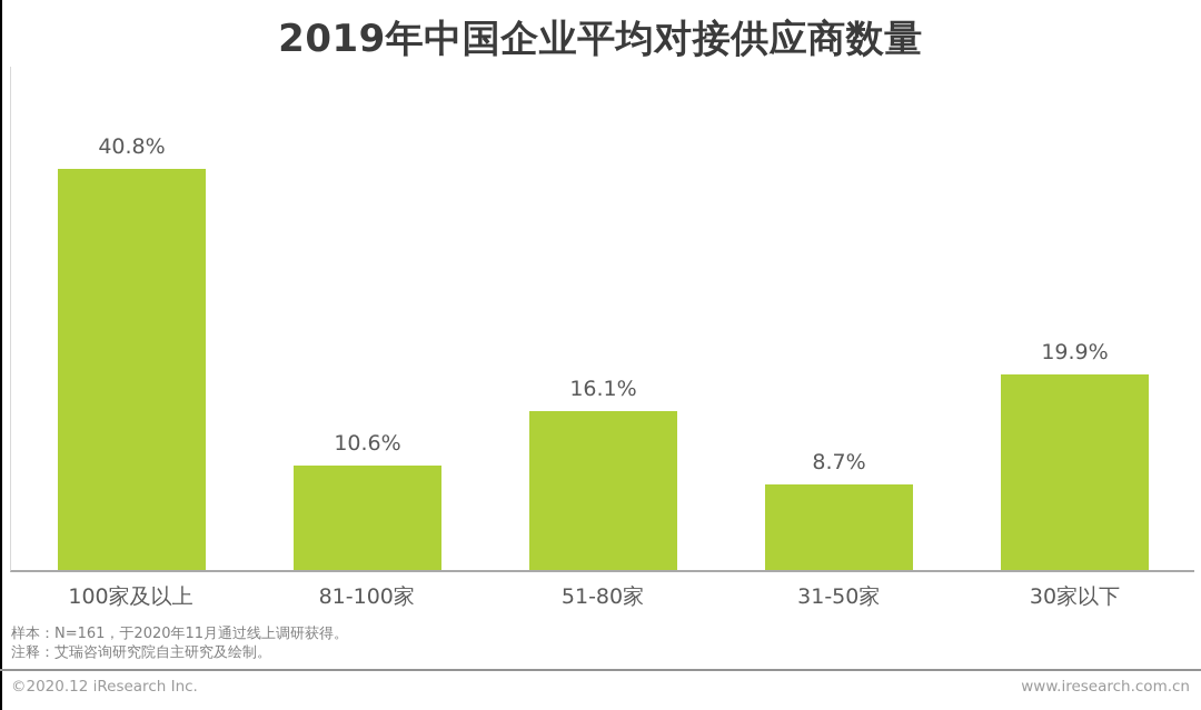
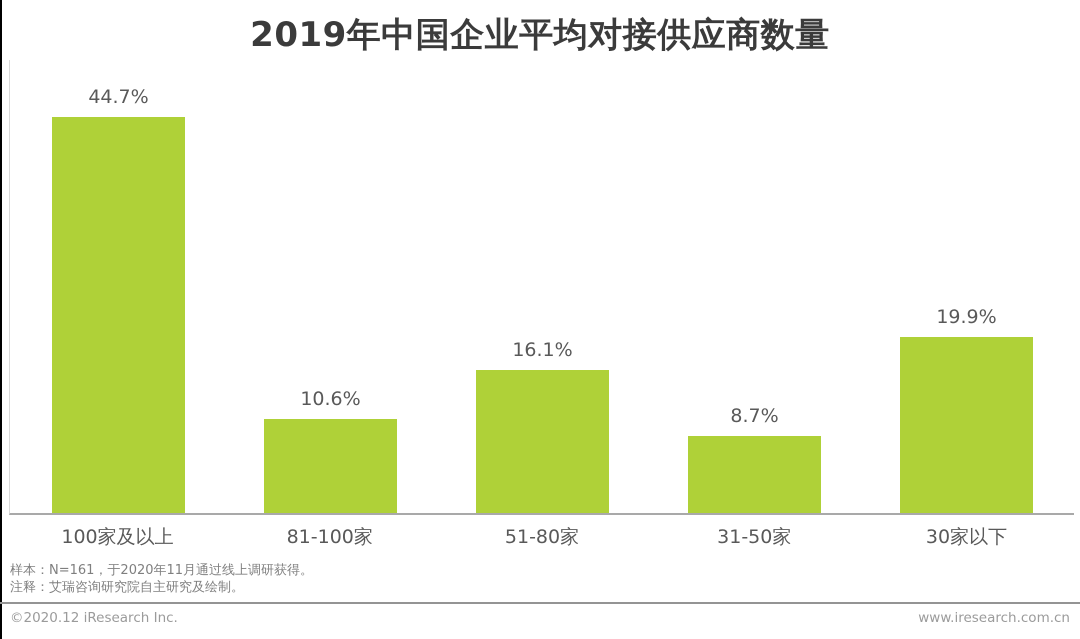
100家及以上: 40.8% -> 44.7%
